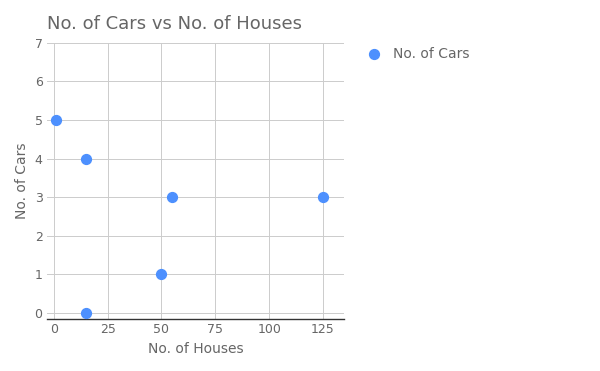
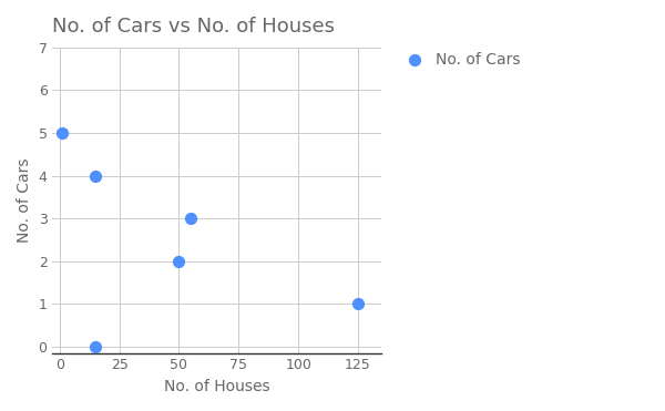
50: 1 -> 2
125: 3 -> 1
